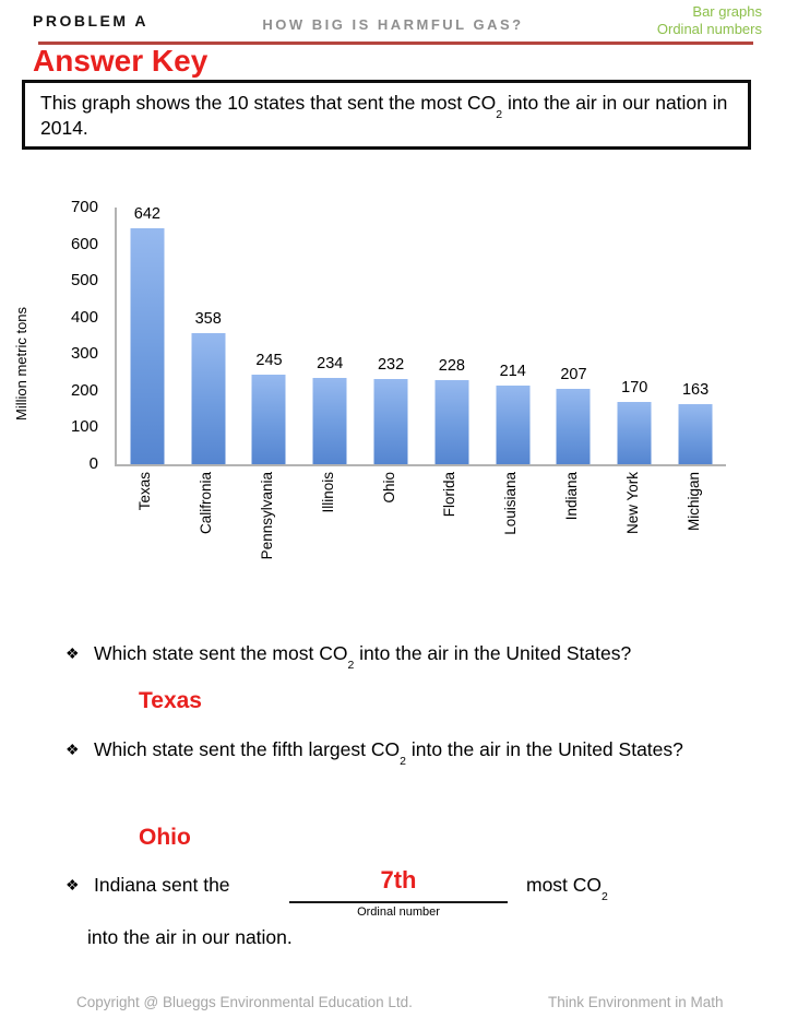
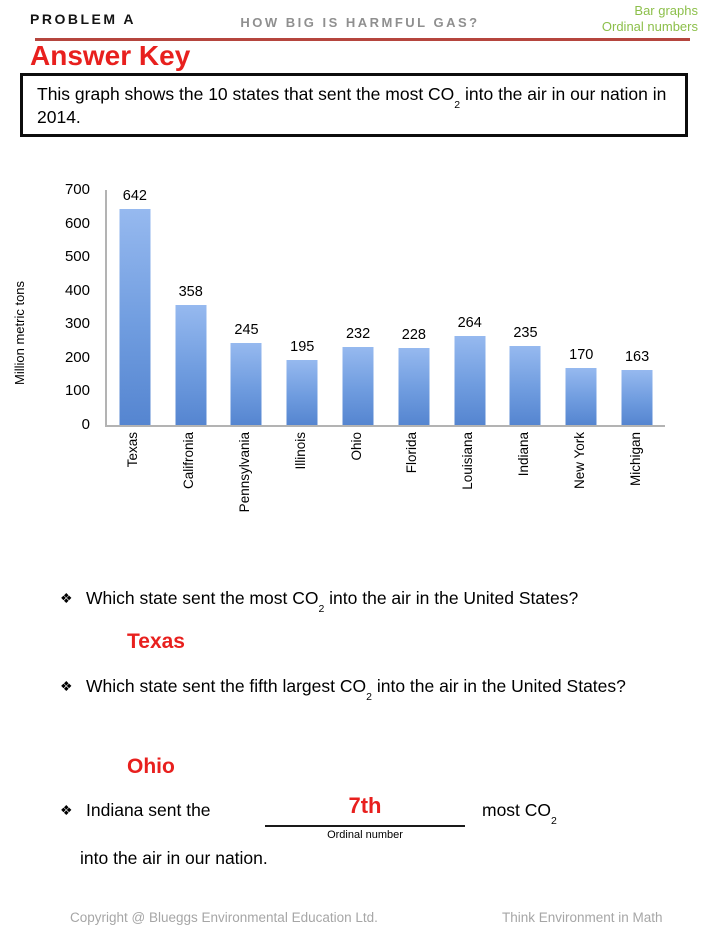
Illinois: 234 -> 195
Louisiana: 214 -> 264
Indiana: 207 -> 235
